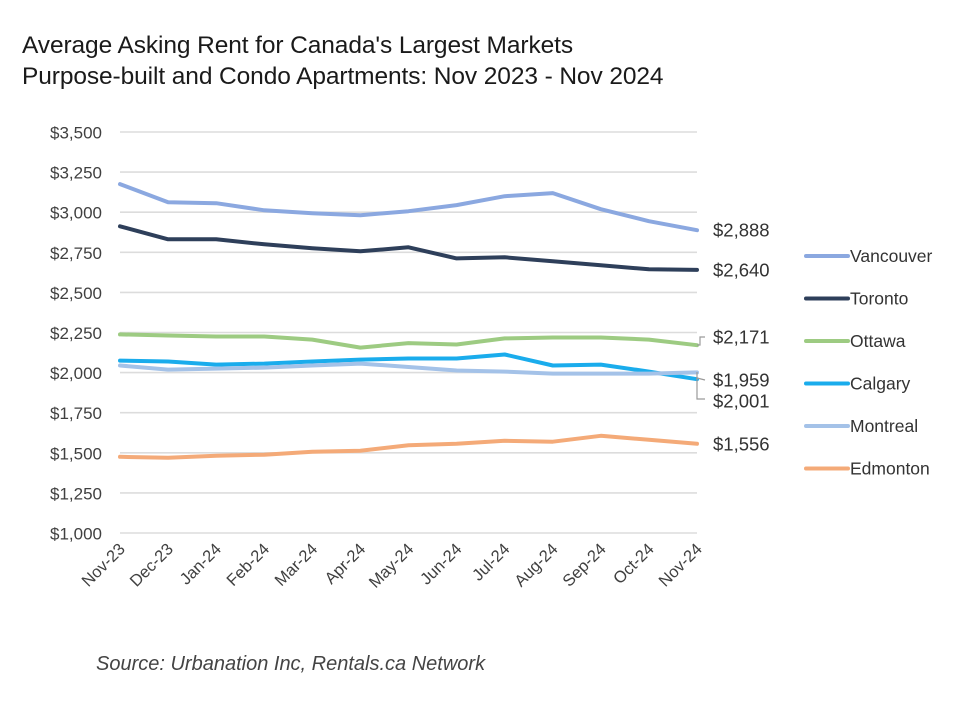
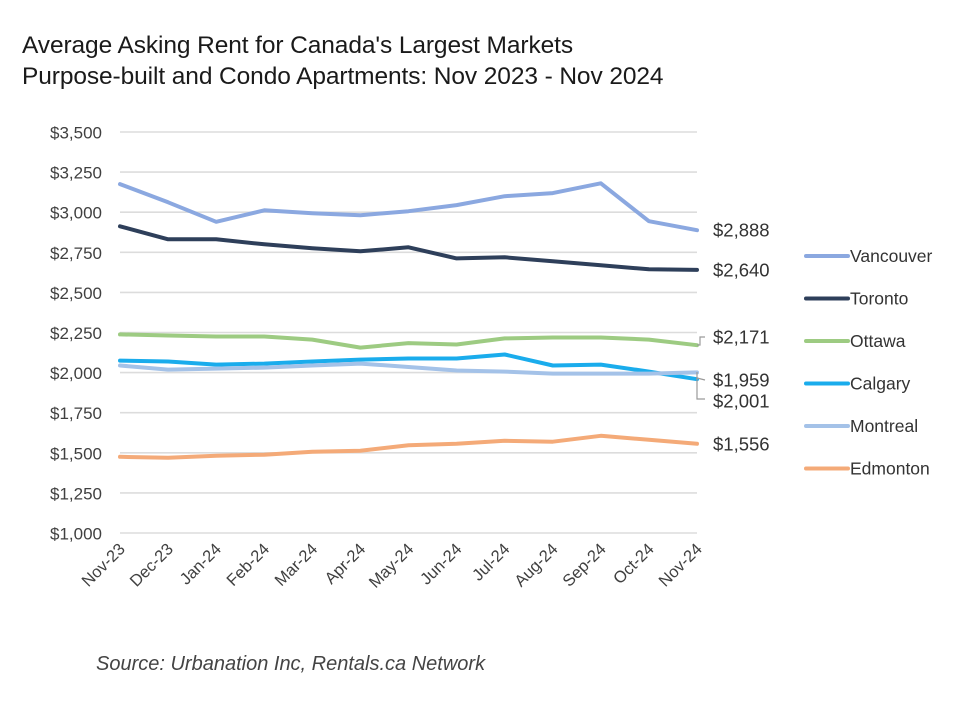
Vancouver/Jan-24: $3060 -> $2940
Vancouver/Sep-24: $3020 -> $3180
